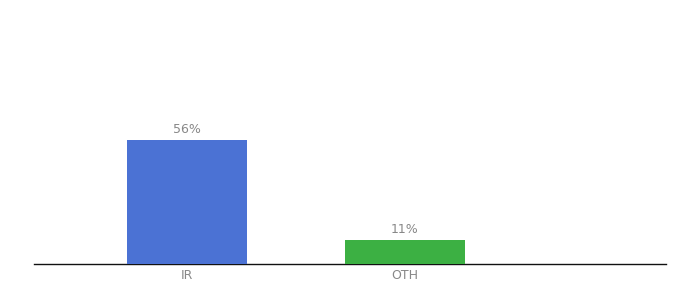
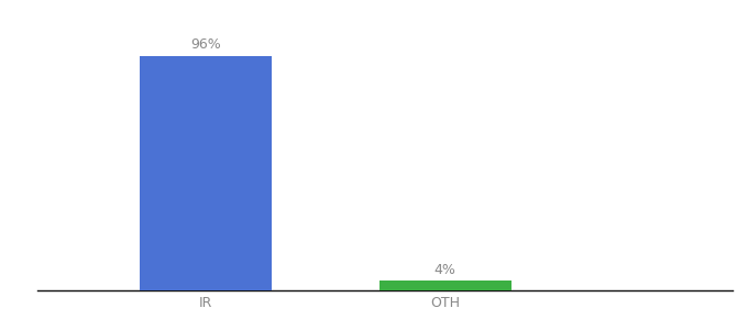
IR: 56% -> 96%
OTH: 11% -> 4%
